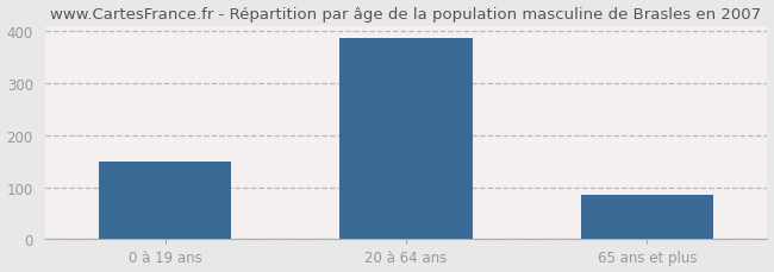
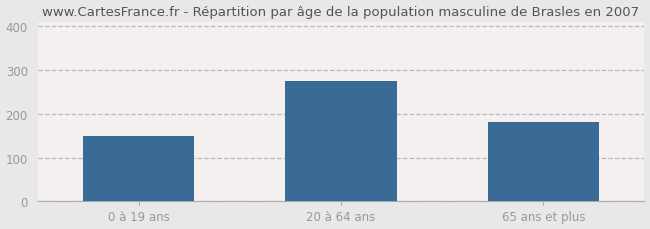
20 à 64 ans: 385 -> 275
65 ans et plus: 85 -> 180
